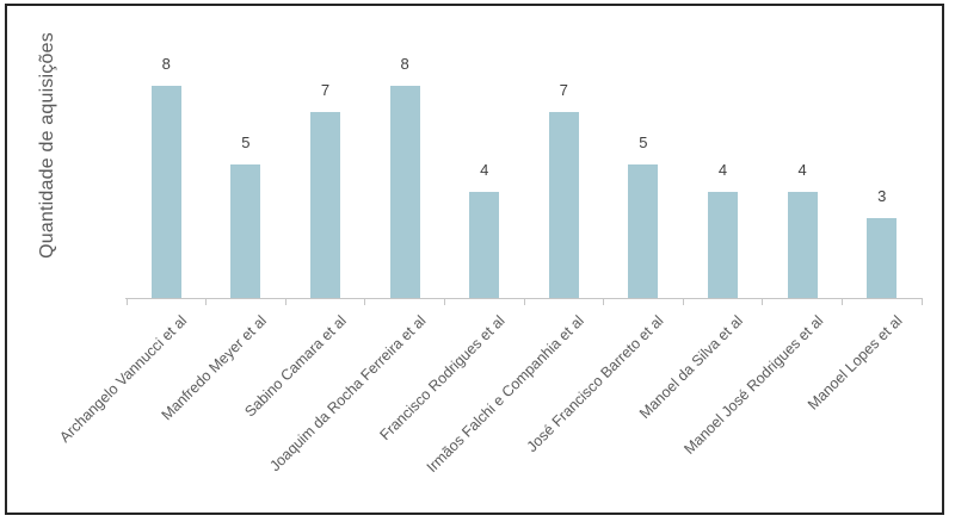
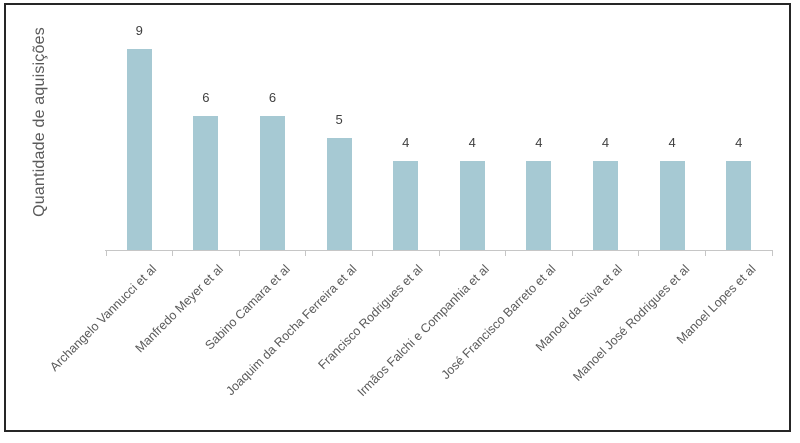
Archangelo Vannucci et al: 8 -> 9
Manfredo Meyer et al: 5 -> 6
Sabino Camara et al: 7 -> 6
Joaquim da Rocha Ferreira et al: 8 -> 5
Irmãos Falchi e Companhia et al: 7 -> 4
José Francisco Barreto et al: 5 -> 4
Manoel Lopes et al: 3 -> 4
